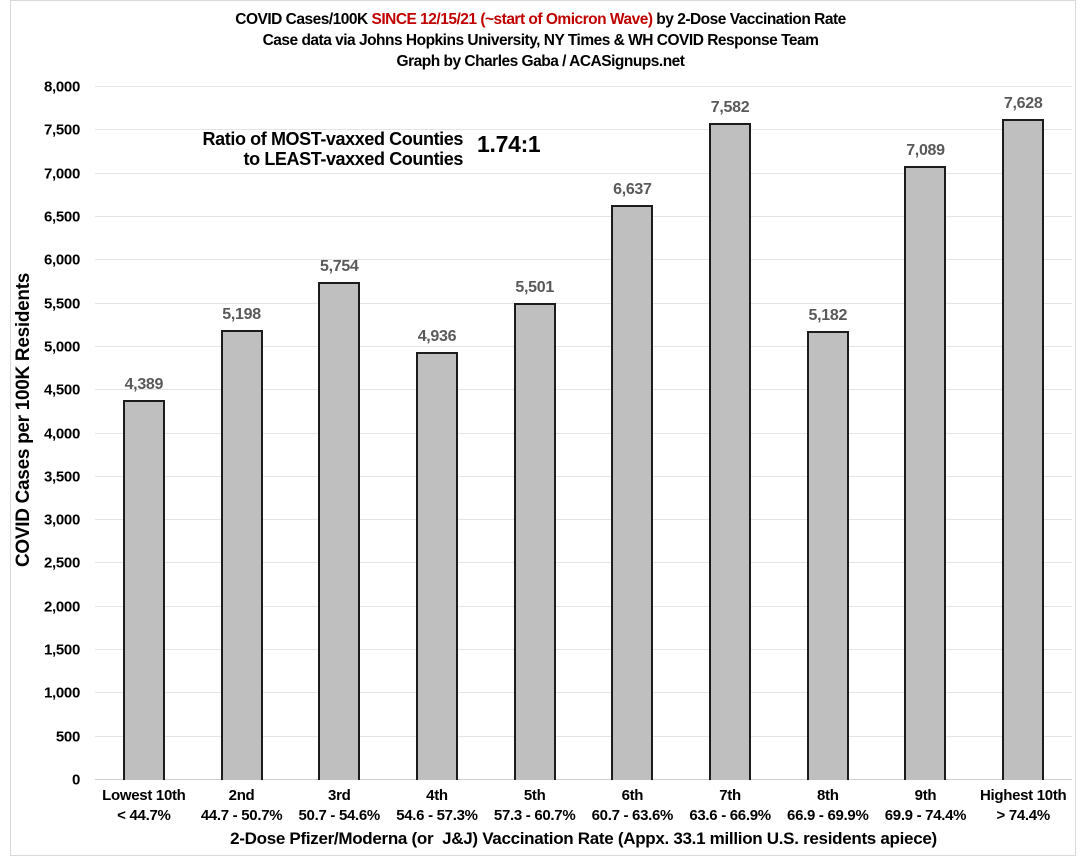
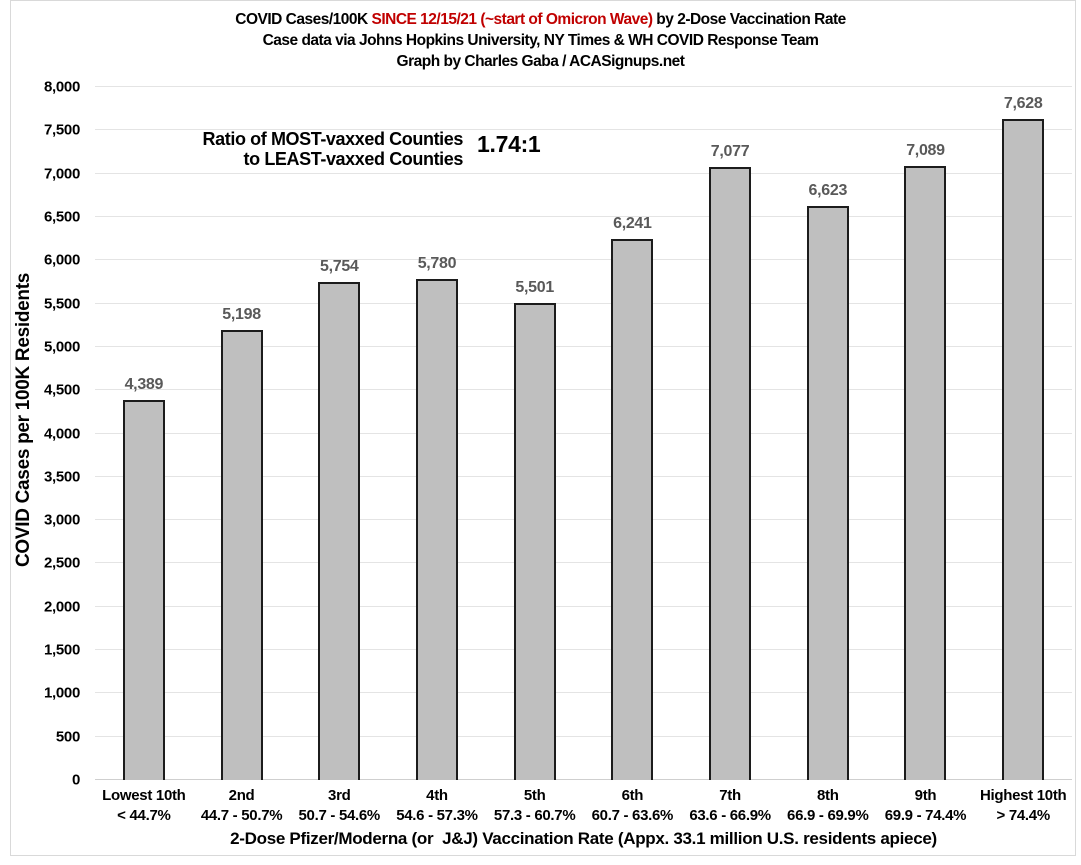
4th: 4,936 -> 5,780
6th: 6,637 -> 6,241
7th: 7,582 -> 7,077
8th: 5,182 -> 6,623
